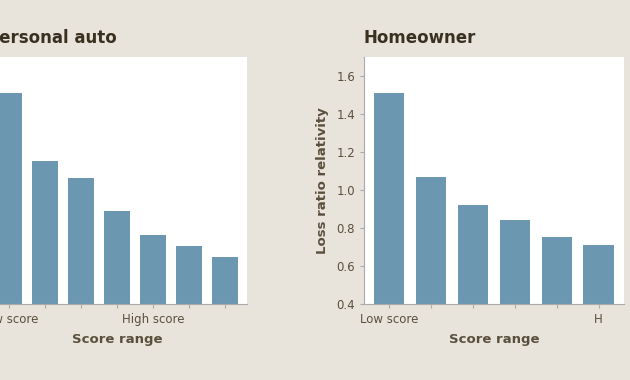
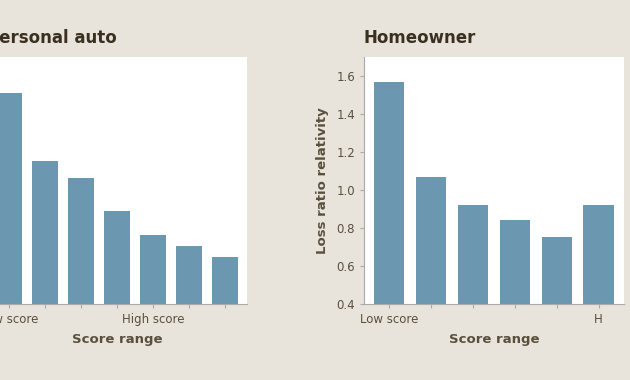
Homeowner/Low score: 1.51 -> 1.57
Homeowner/H: 0.71 -> 0.92
